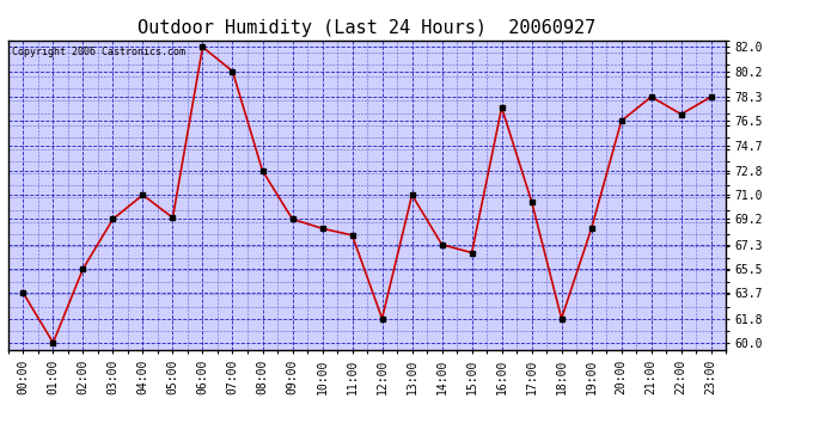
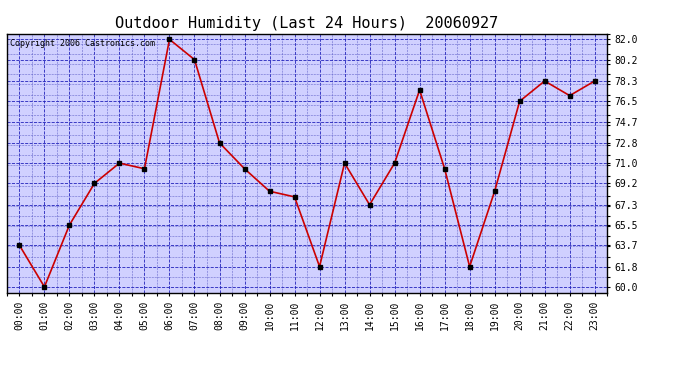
05:00: 69.3 -> 70.5
09:00: 69.2 -> 70.5
15:00: 66.7 -> 71.0
